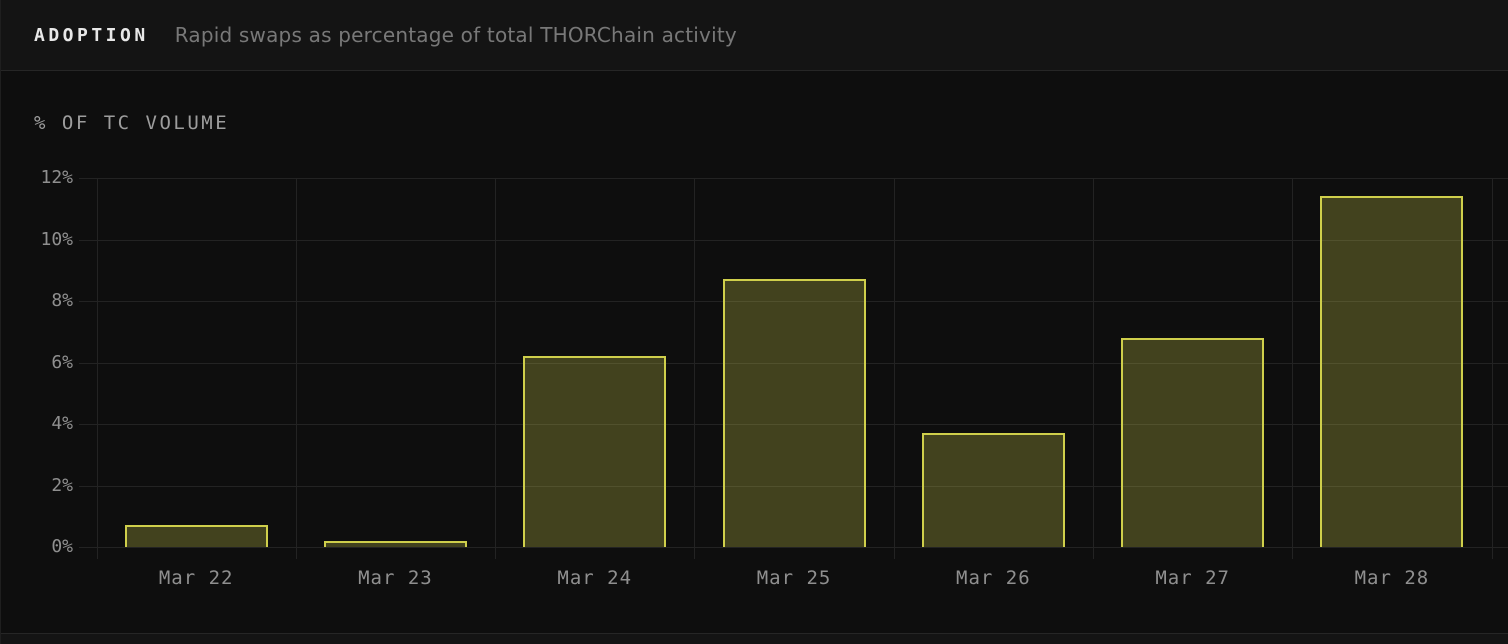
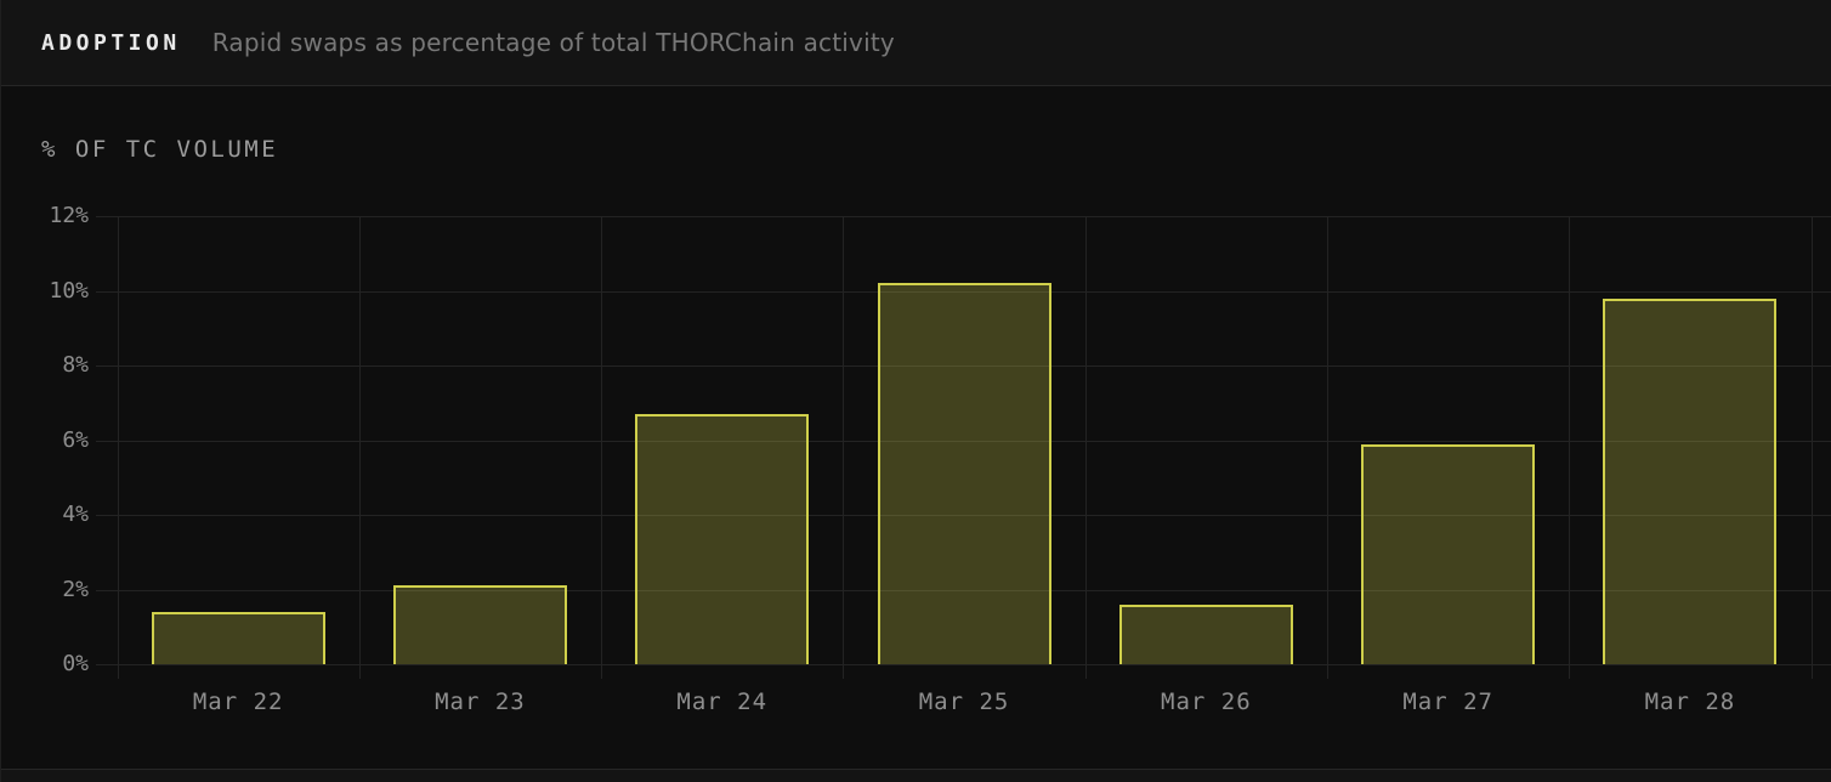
Mar 22: 0.7% -> 1.4%
Mar 23: 0.2% -> 2.1%
Mar 24: 6.2% -> 6.7%
Mar 25: 8.7% -> 10.2%
Mar 26: 3.7% -> 1.6%
Mar 27: 6.8% -> 5.9%
Mar 28: 11.4% -> 9.8%
